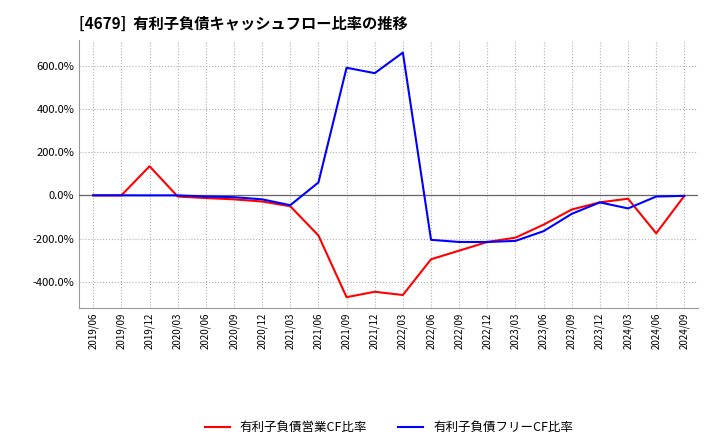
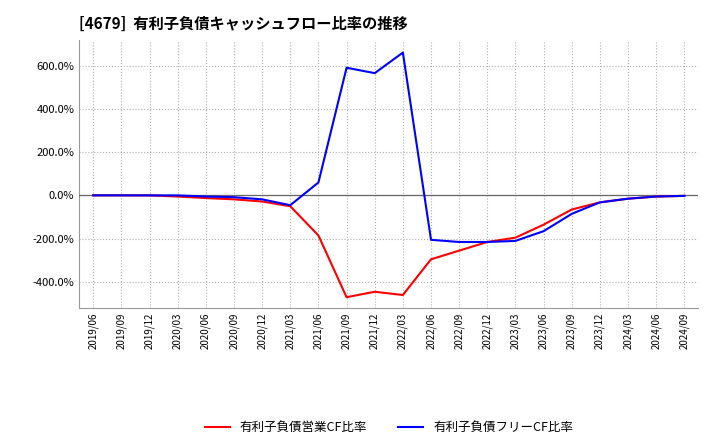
有利子負債営業CF比率/2019/12: 135% -> 0%
有利子負債フリーCF比率/2024/03: -60% -> -15%
有利子負債営業CF比率/2024/06: -175% -> -5%
